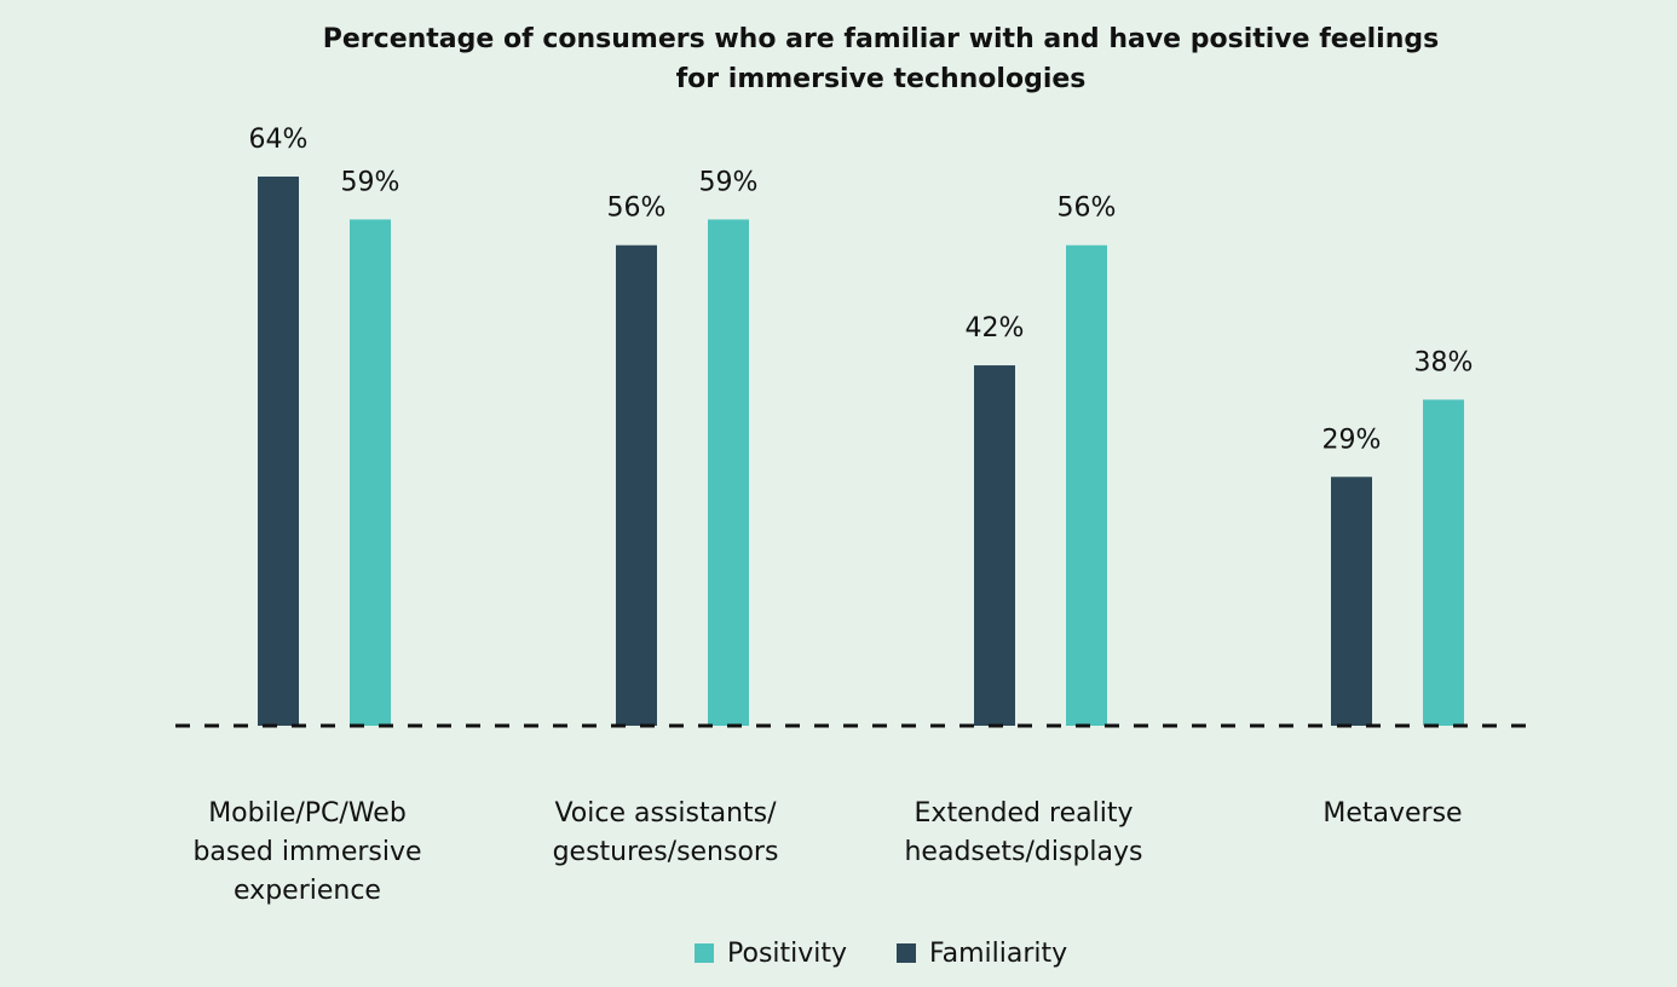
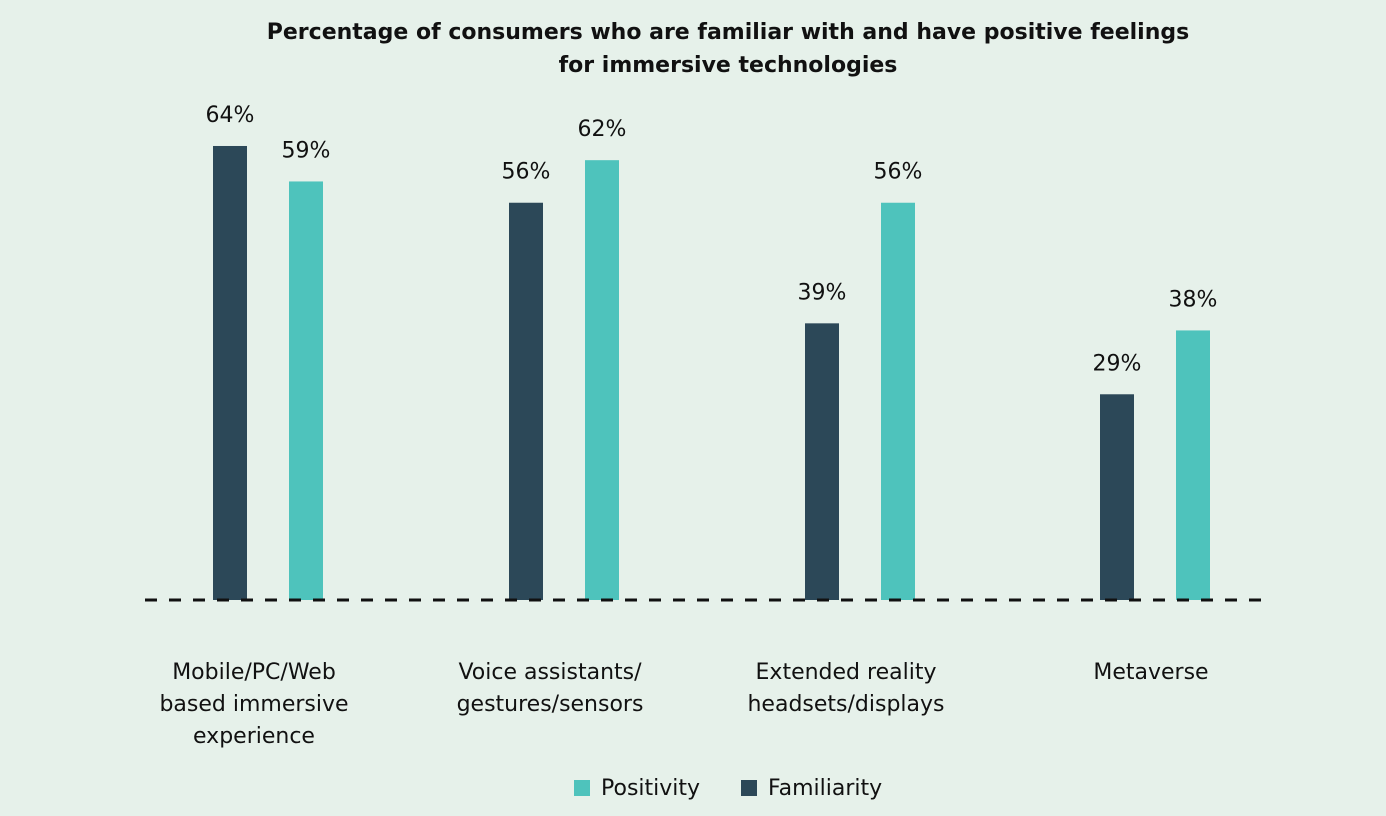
Positivity/Voice assistants/ gestures/sensors: 59% -> 62%
Familiarity/Extended reality headsets/displays: 42% -> 39%
